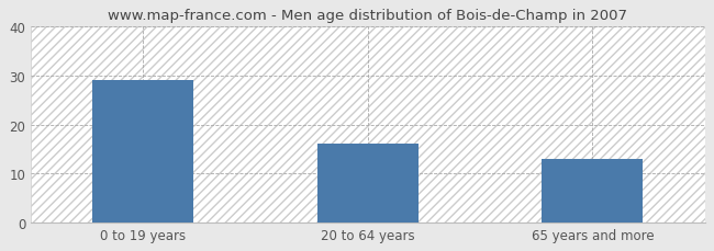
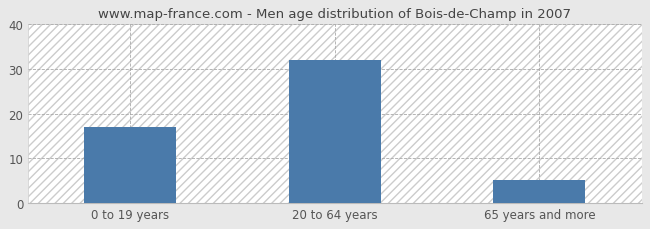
0 to 19 years: 29 -> 17
20 to 64 years: 16 -> 32
65 years and more: 13 -> 5
